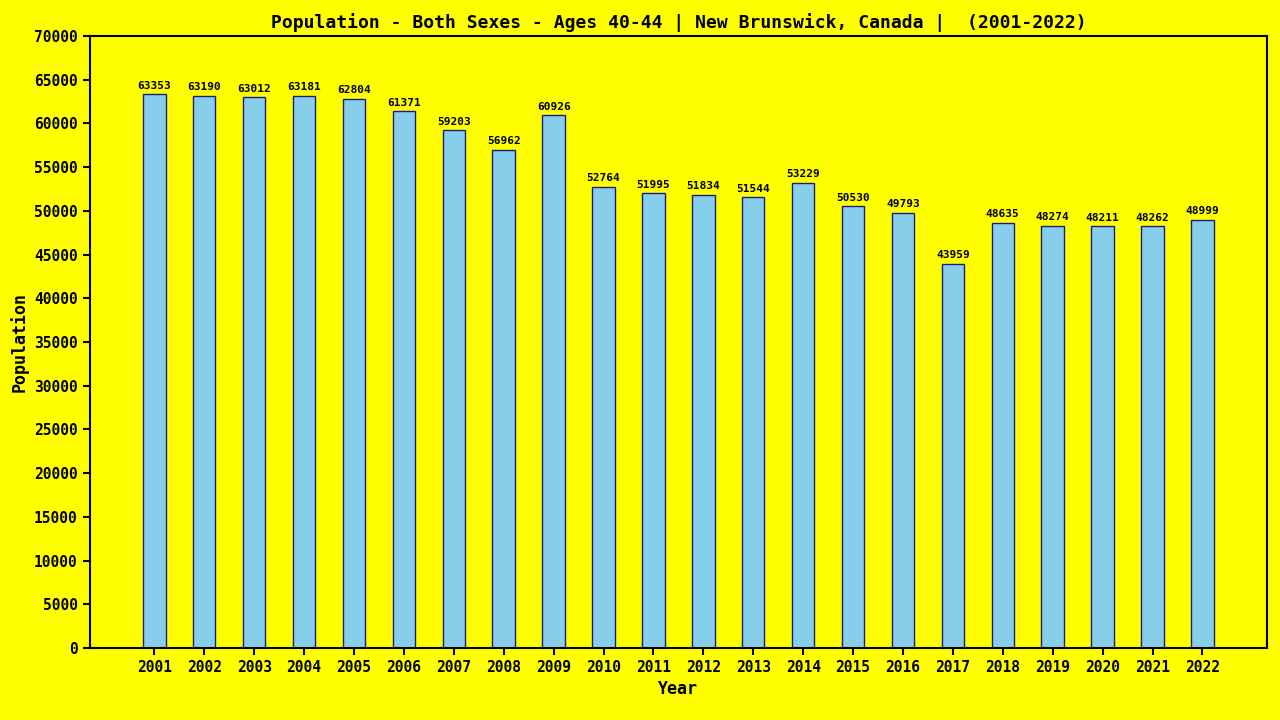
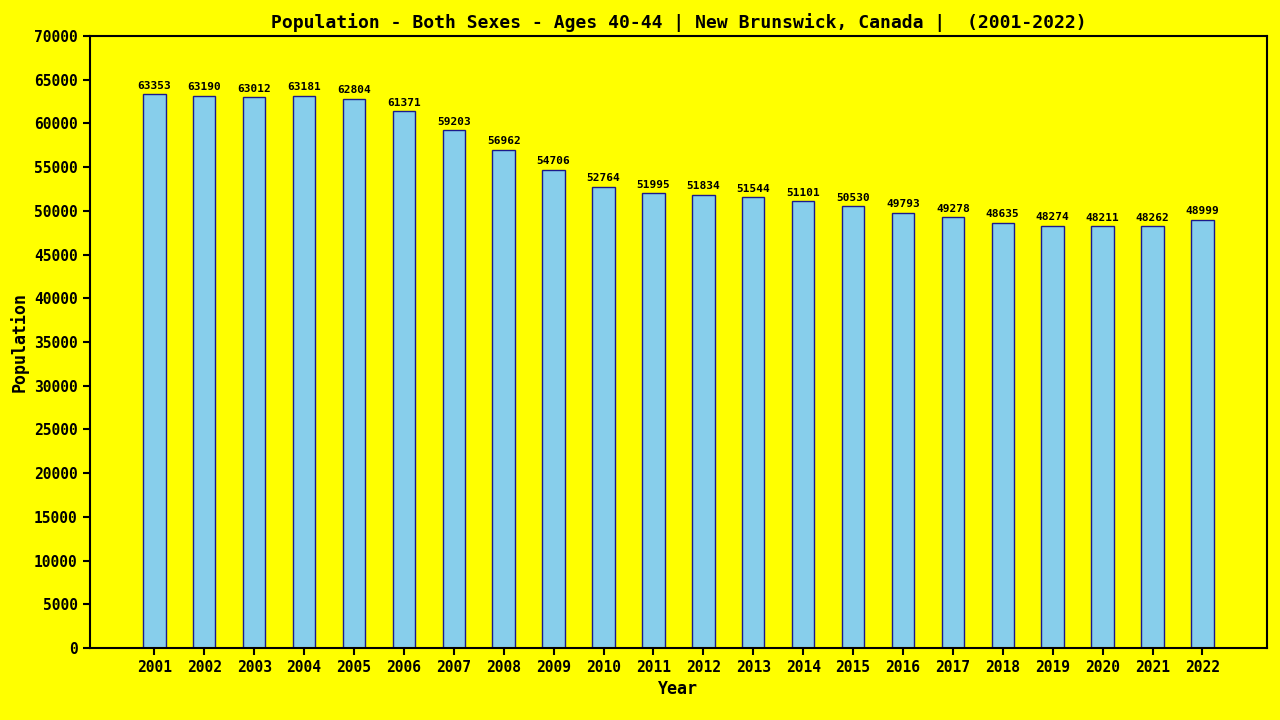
2009: 60926 -> 54706
2014: 53229 -> 51101
2017: 43959 -> 49278
